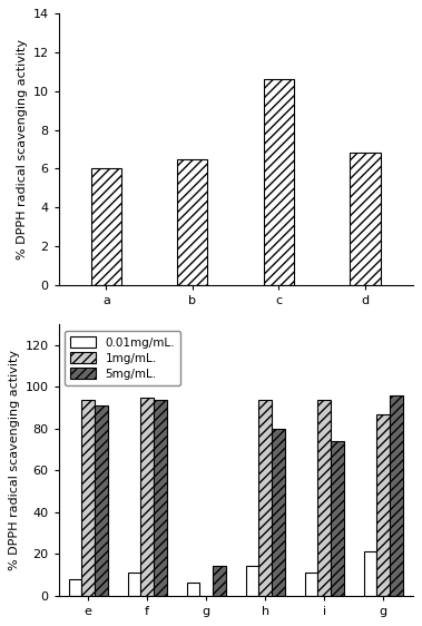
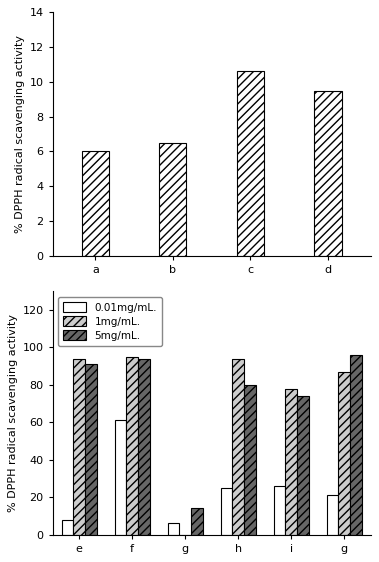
d: 6.8 -> 9.5
0.01mg/mL./f: 11 -> 61
0.01mg/mL./h: 14 -> 25
0.01mg/mL./i: 11 -> 26
1mg/mL./i: 94 -> 78
